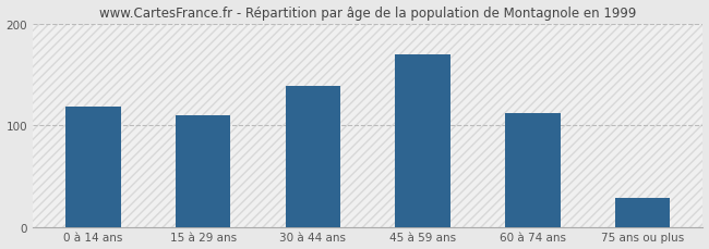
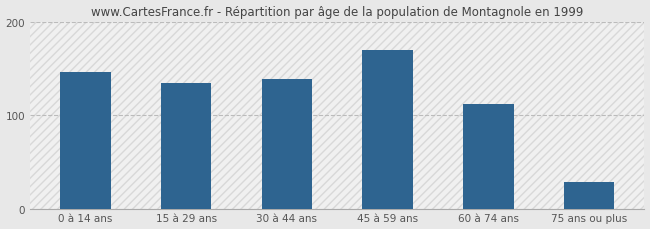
0 à 14 ans: 118 -> 146
15 à 29 ans: 110 -> 134
